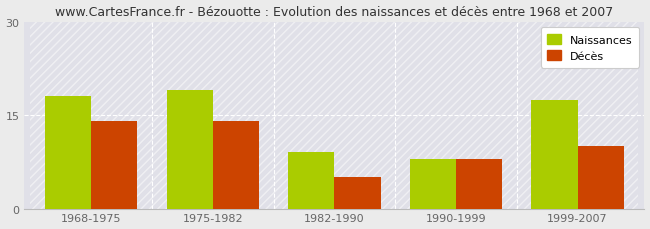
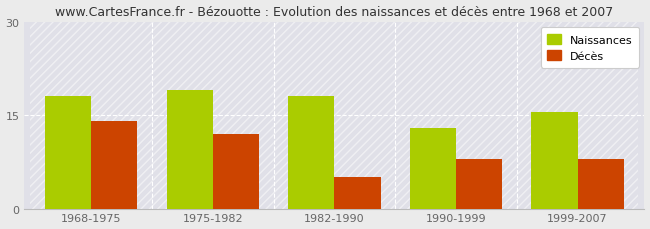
Décès/1975-1982: 14 -> 12
Naissances/1982-1990: 9.0 -> 18.0
Naissances/1990-1999: 8.0 -> 13.0
Naissances/1999-2007: 17.4 -> 15.5
Décès/1999-2007: 10 -> 8
